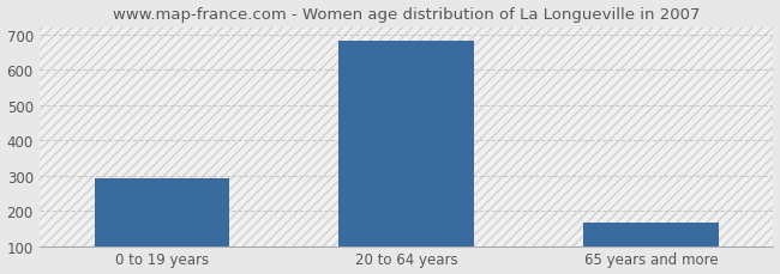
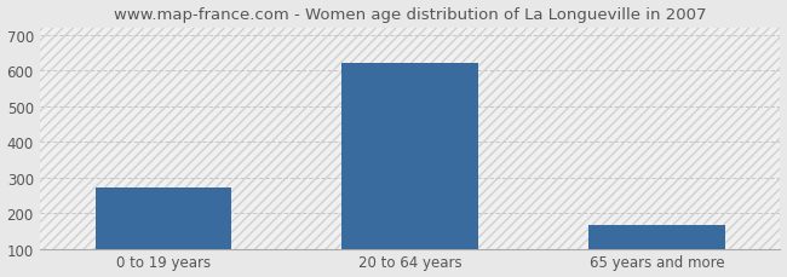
0 to 19 years: 293 -> 270
20 to 64 years: 683 -> 620
